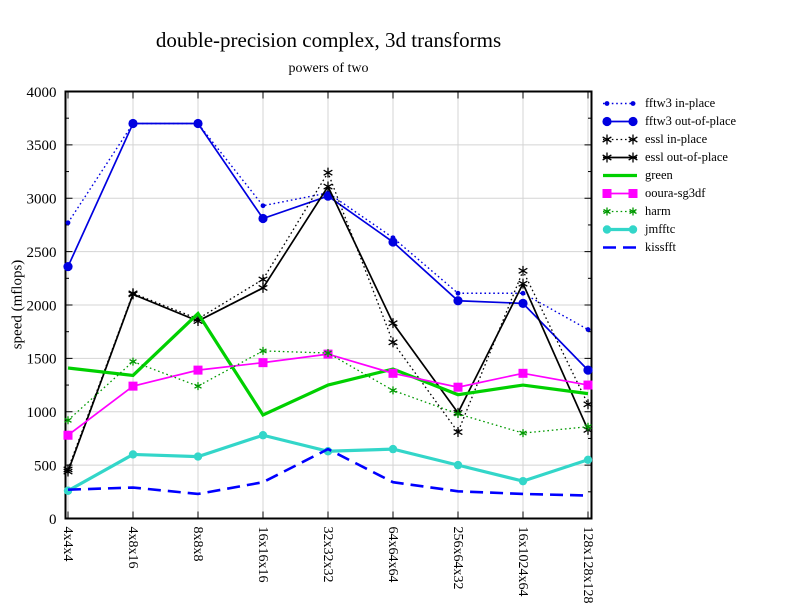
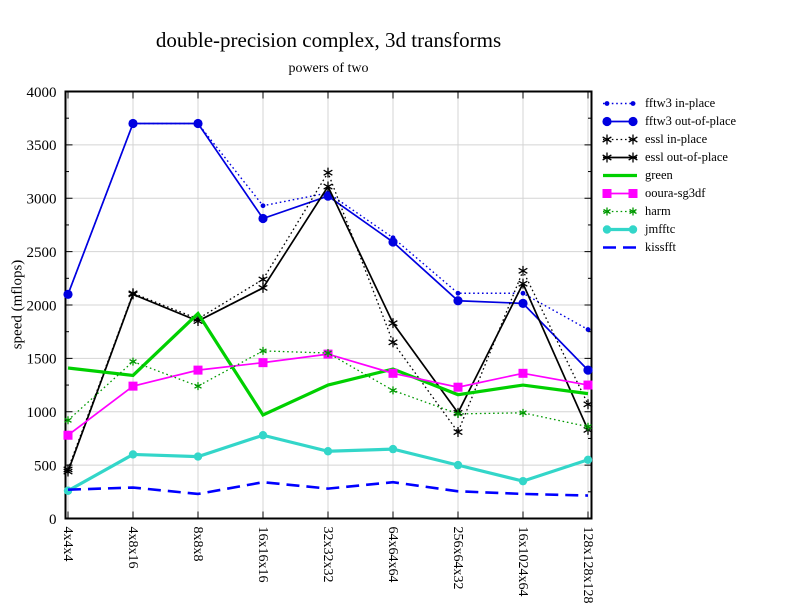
fftw3 in-place/4x4x4: 2770 -> 2100
fftw3 out-of-place/4x4x4: 2360 -> 2100
kissfft/32x32x32: 650 -> 280
harm/16x1024x64: 800 -> 990
